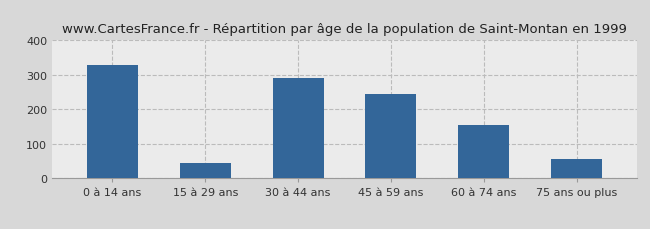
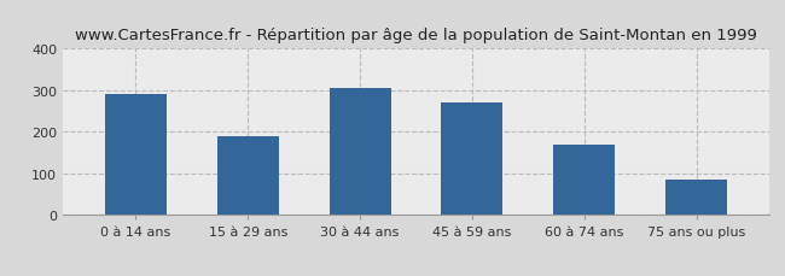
0 à 14 ans: 330 -> 292
15 à 29 ans: 45 -> 191
30 à 44 ans: 290 -> 306
45 à 59 ans: 245 -> 272
60 à 74 ans: 155 -> 170
75 ans ou plus: 55 -> 84
